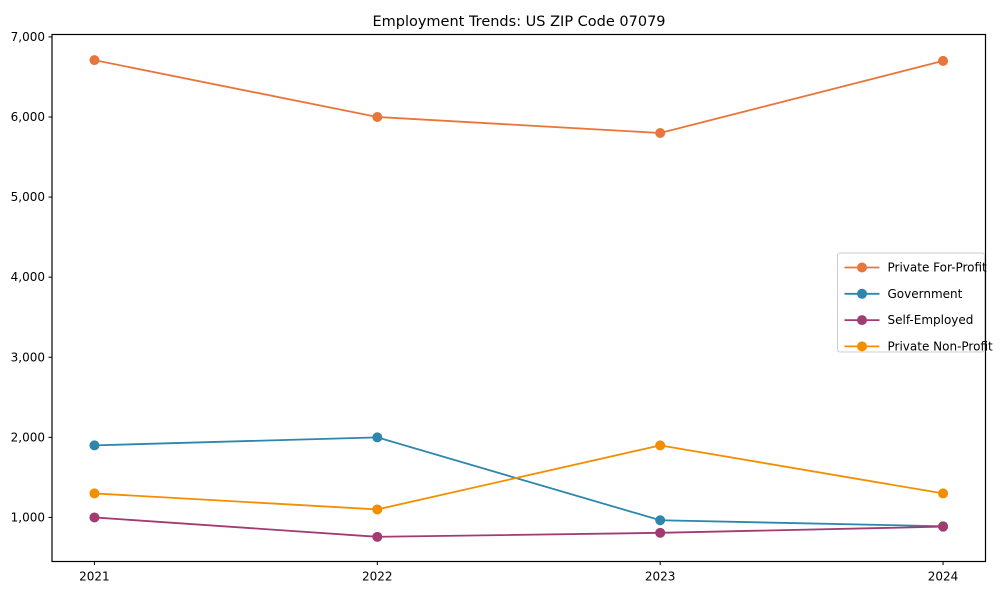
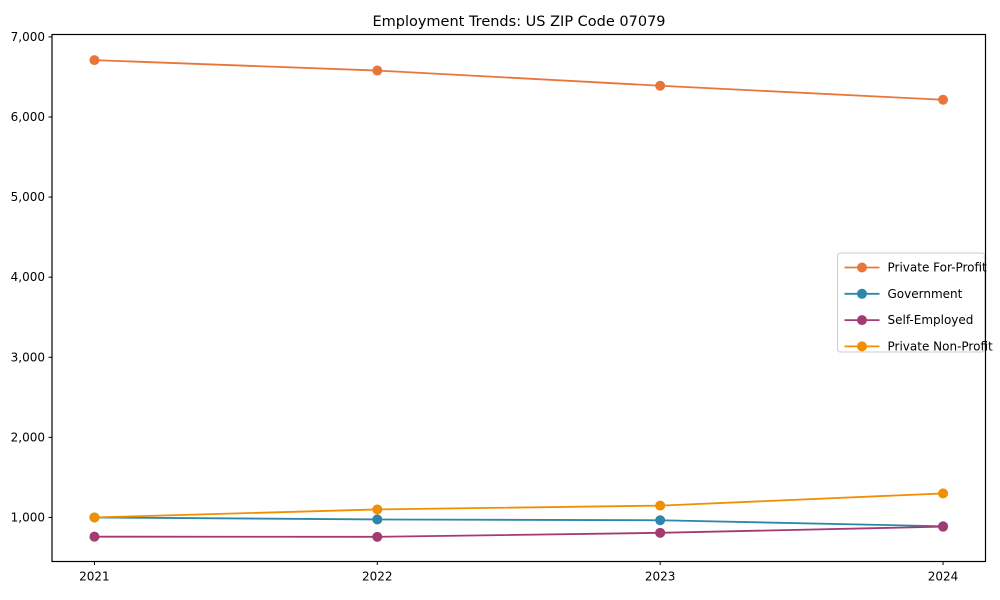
Government/2021: 1900 -> 1000
Self-Employed/2021: 1000 -> 800
Private Non-Profit/2021: 1300 -> 1000
Private For-Profit/2022: 6000 -> 6600
Government/2022: 2000 -> 1000
Private For-Profit/2023: 5800 -> 6400
Private Non-Profit/2023: 1900 -> 1100
Private For-Profit/2024: 6700 -> 6200
